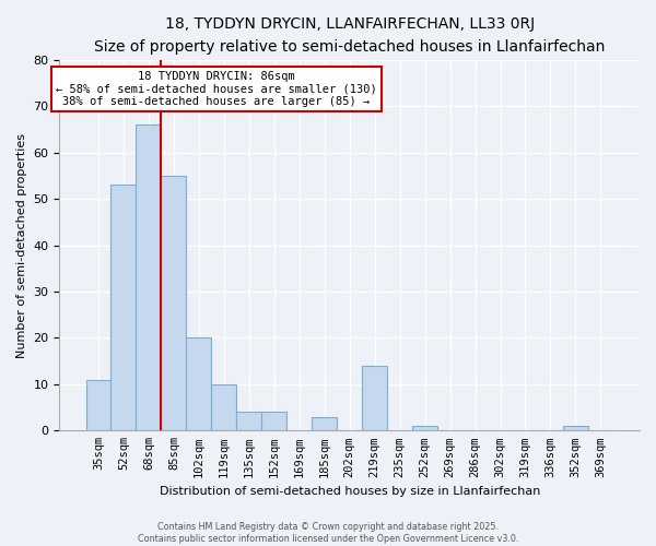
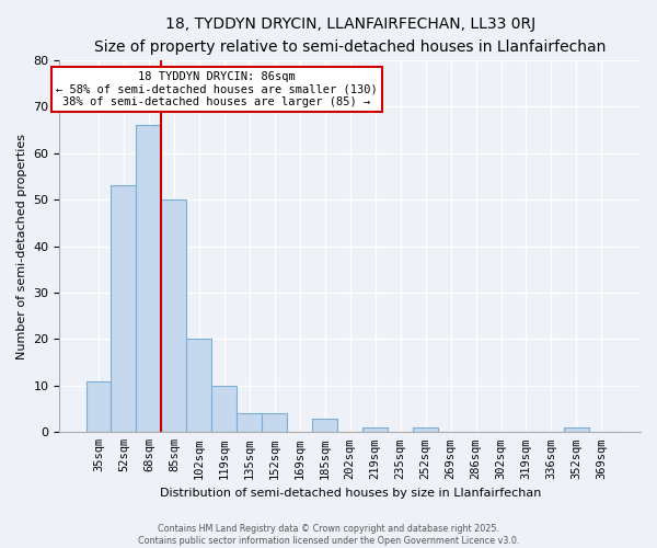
85sqm: 55 -> 50
219sqm: 14 -> 1
